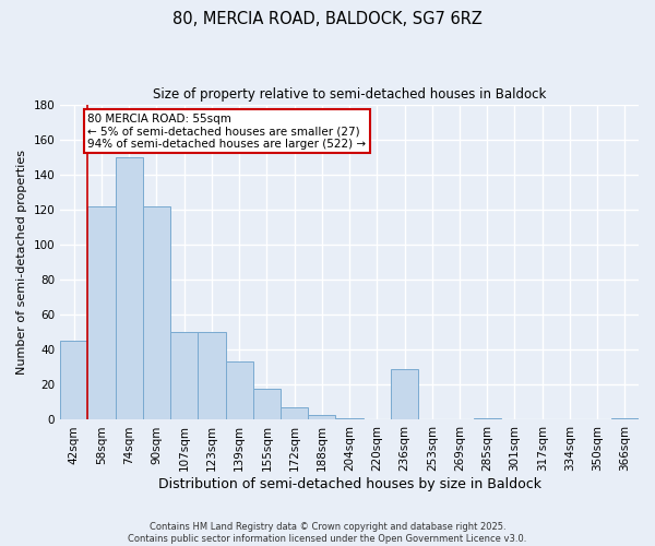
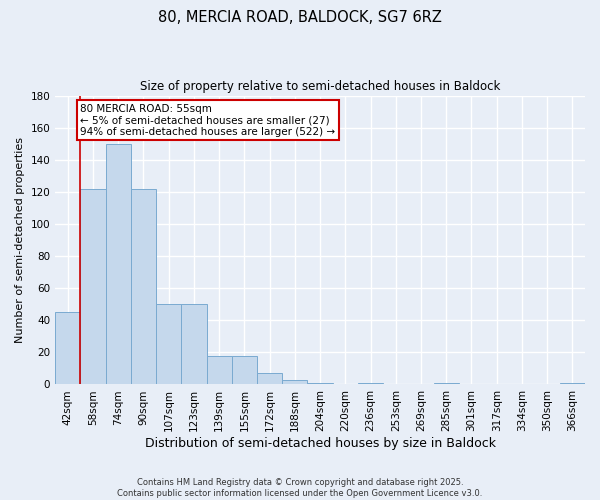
139sqm: 33 -> 18
236sqm: 29 -> 1
